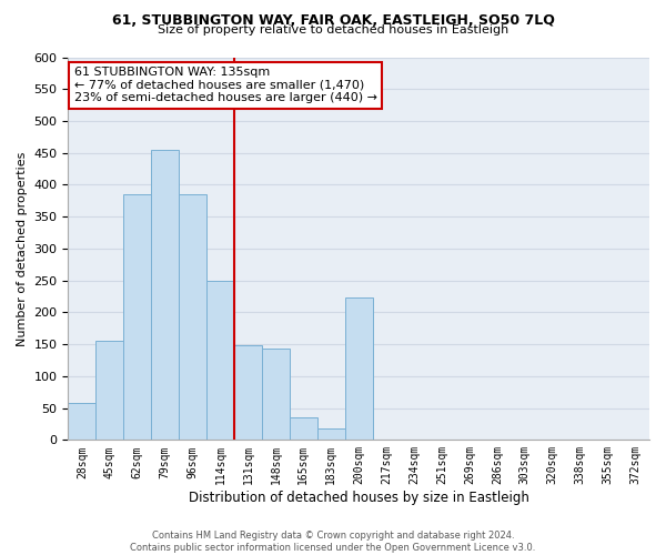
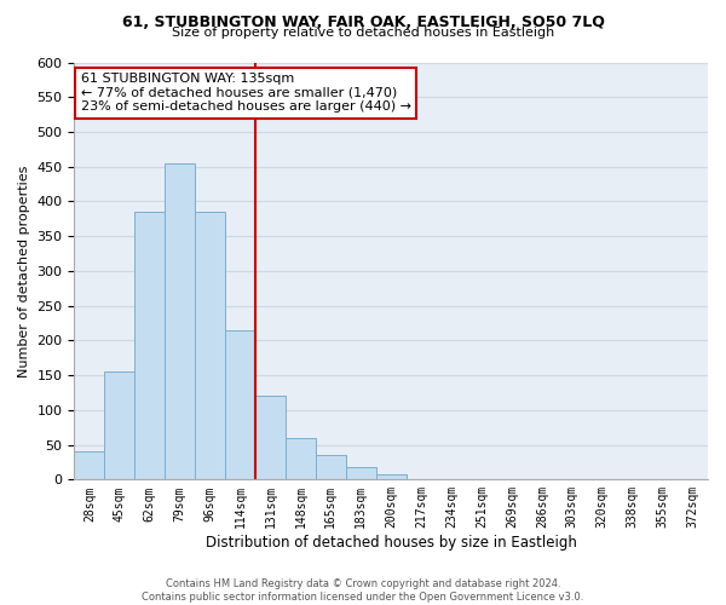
28sqm: 58 -> 40
114sqm: 250 -> 215
131sqm: 148 -> 120
148sqm: 144 -> 60
200sqm: 224 -> 8
